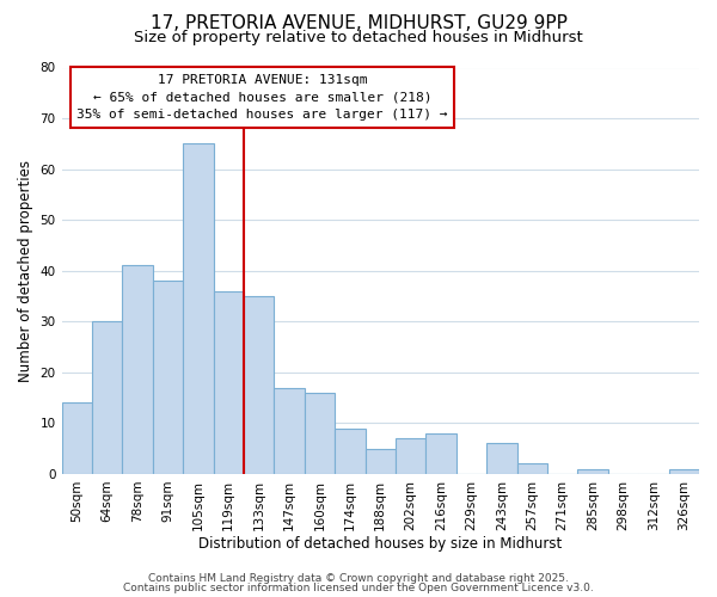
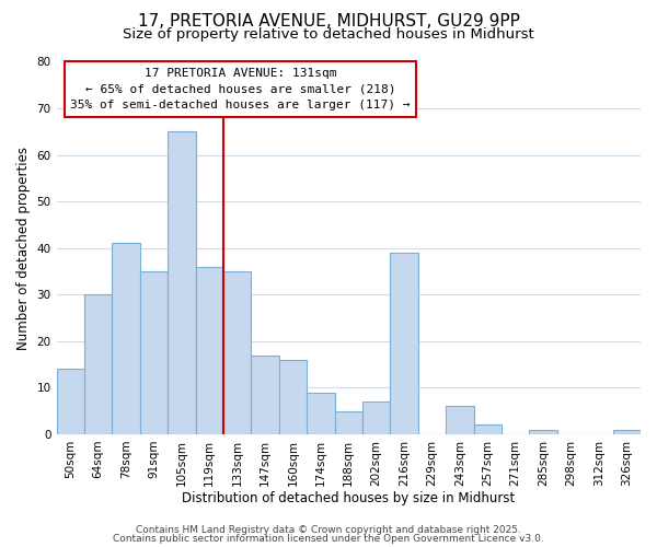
91sqm: 38 -> 35
216sqm: 8 -> 39
